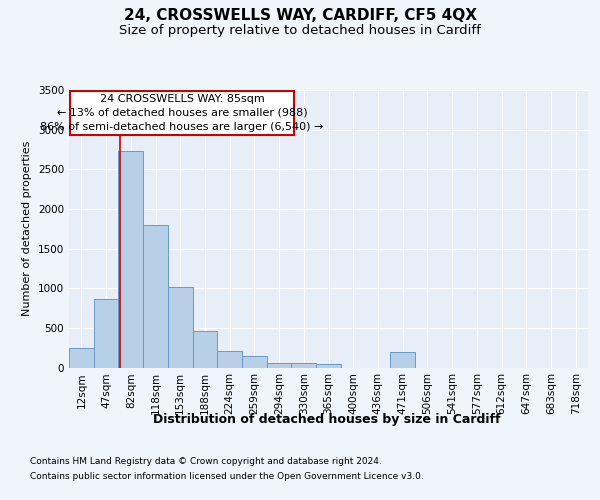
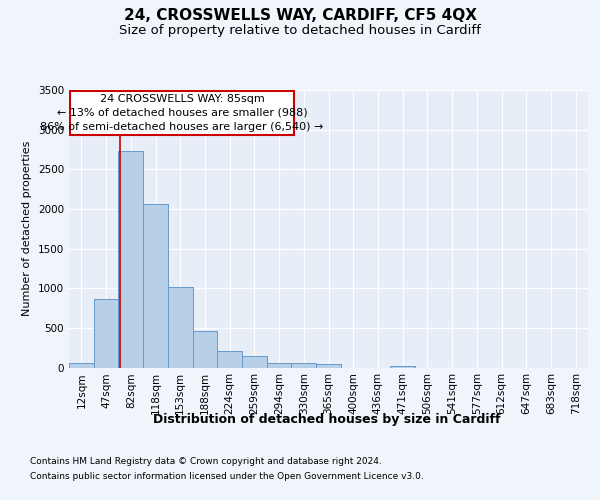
12sqm: 240 -> 60
118sqm: 1800 -> 2060
471sqm: 200 -> 20
